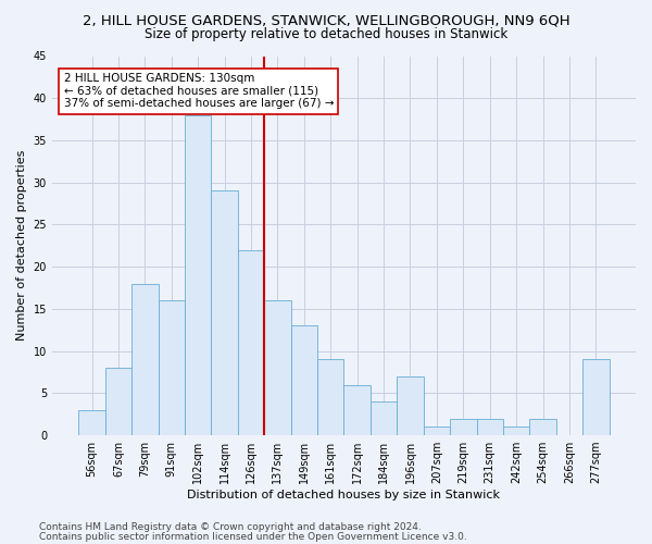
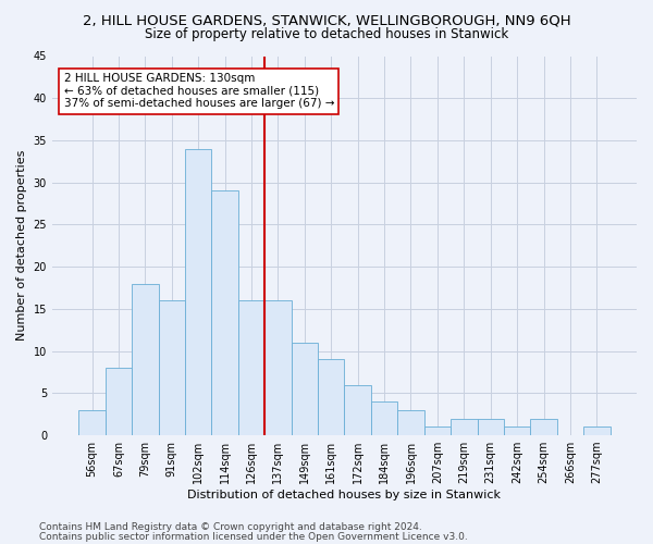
102sqm: 38 -> 34
126sqm: 22 -> 16
149sqm: 13 -> 11
196sqm: 7 -> 3
277sqm: 9 -> 1
